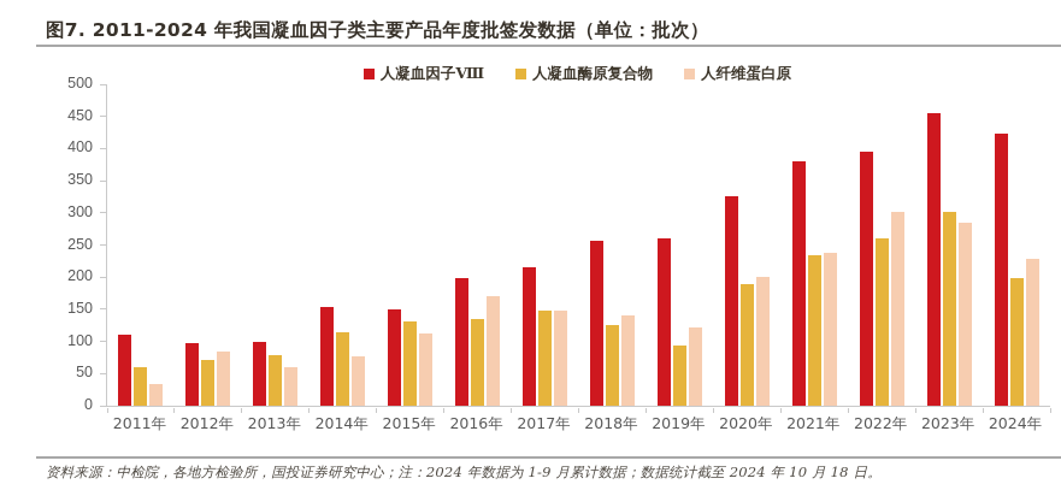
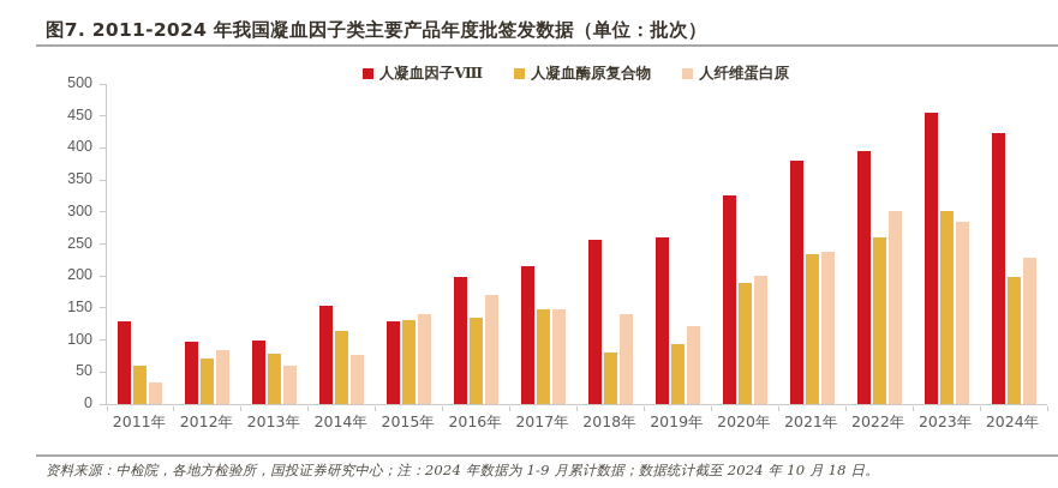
人凝血因子Ⅷ/2011年: 110 -> 130
人凝血因子Ⅷ/2015年: 150 -> 130
人纤维蛋白原/2015年: 110 -> 140
人凝血酶原复合物/2018年: 130 -> 80
